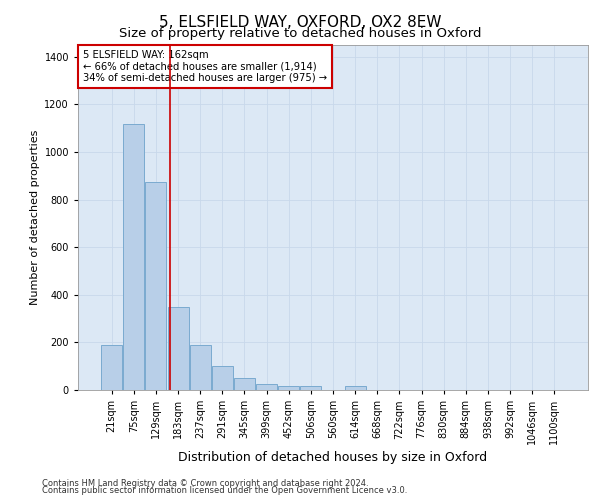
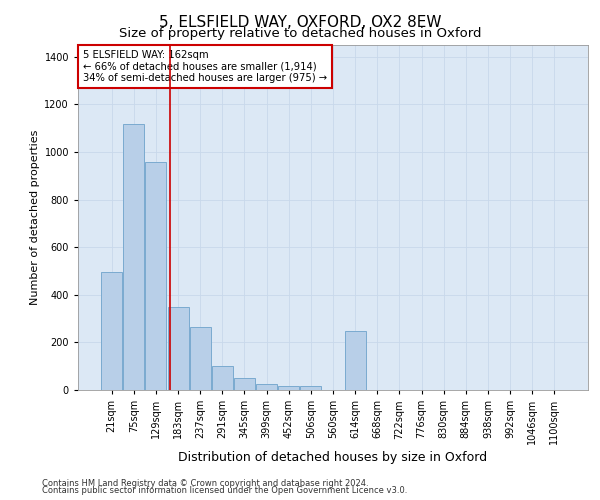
21sqm: 190 -> 495
129sqm: 875 -> 960
237sqm: 190 -> 265
614sqm: 18 -> 250
